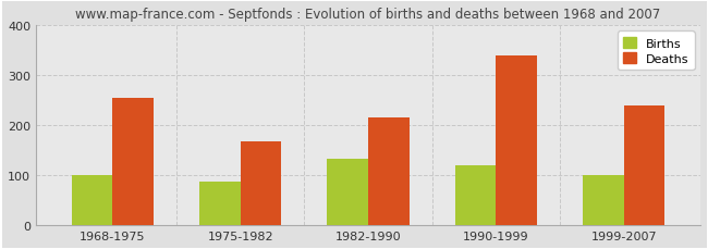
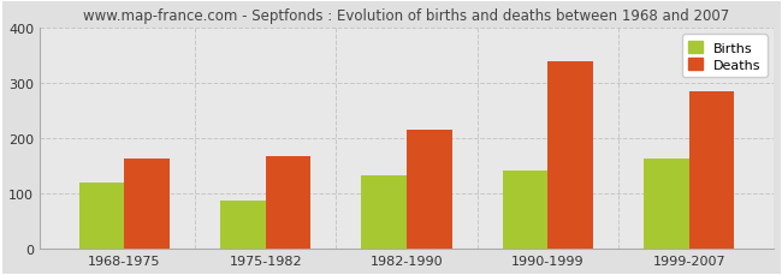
Births/1968-1975: 100 -> 120
Deaths/1968-1975: 255 -> 163
Births/1990-1999: 120 -> 141
Births/1999-2007: 100 -> 163
Deaths/1999-2007: 240 -> 284
